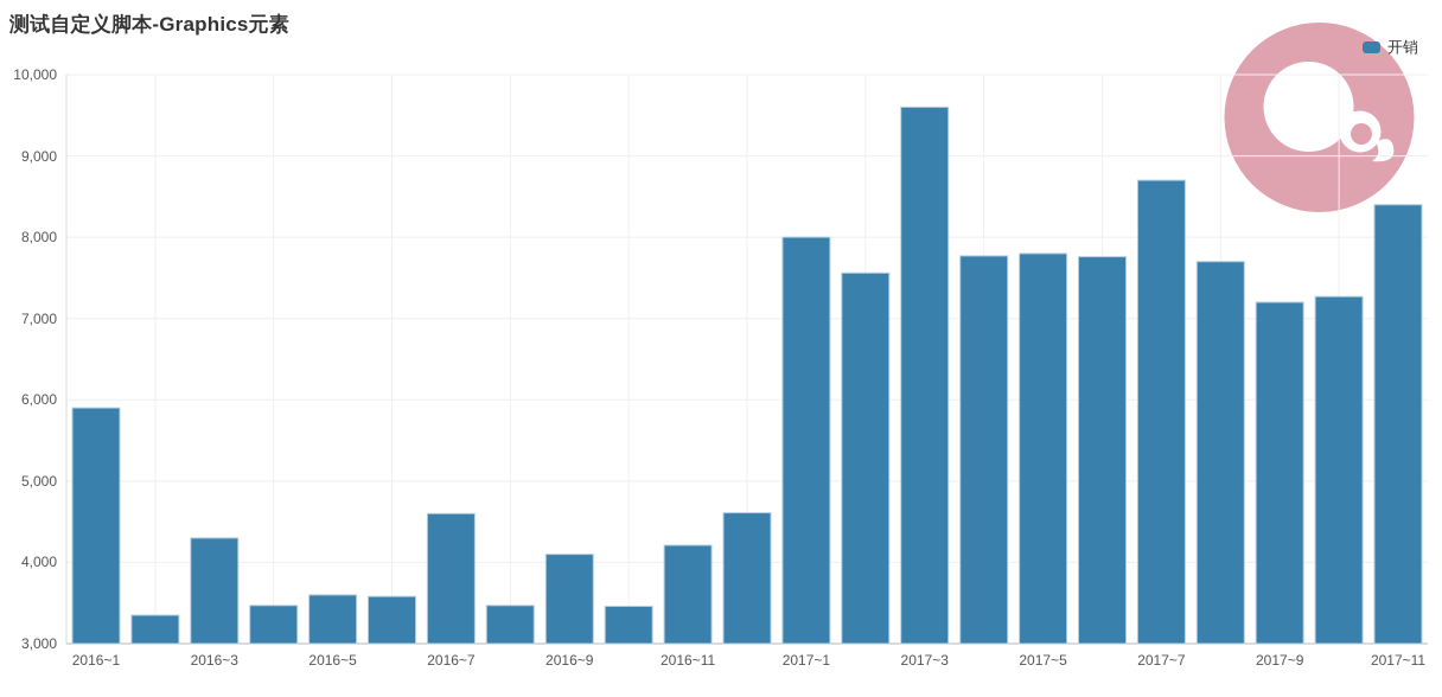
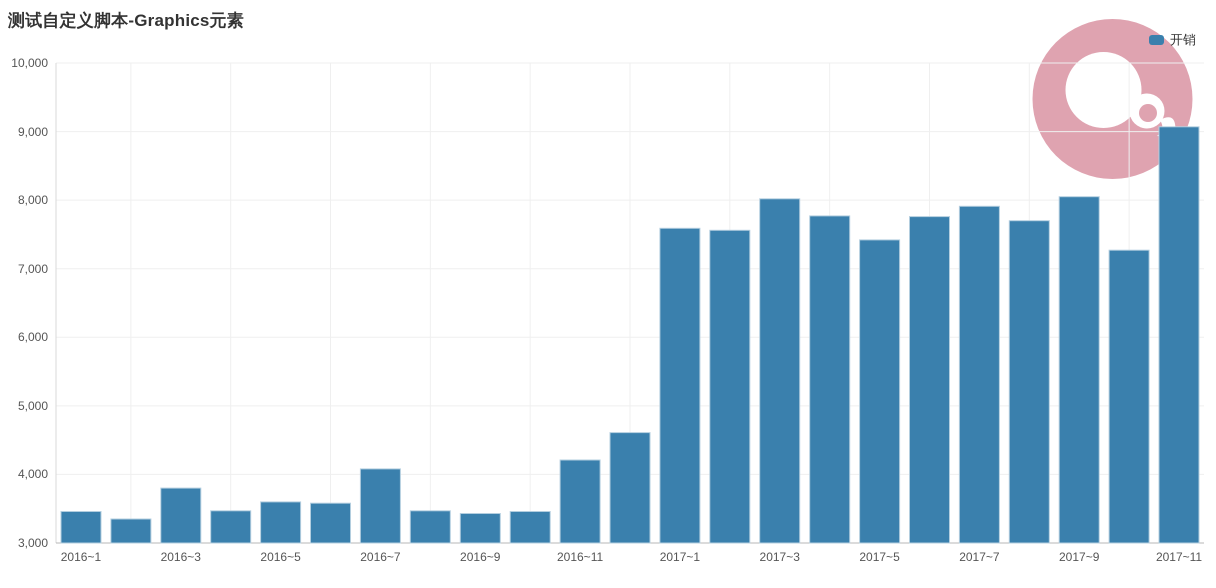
2016~1: 5900 -> 3500
2016~3: 4300 -> 3800
2016~7: 4600 -> 4100
2016~9: 4100 -> 3400
2017~1: 8000 -> 7600
2017~3: 9600 -> 8000
2017~5: 7800 -> 7400
2017~7: 8700 -> 7900
2017~9: 7200 -> 8000
2017~11: 8400 -> 9100
